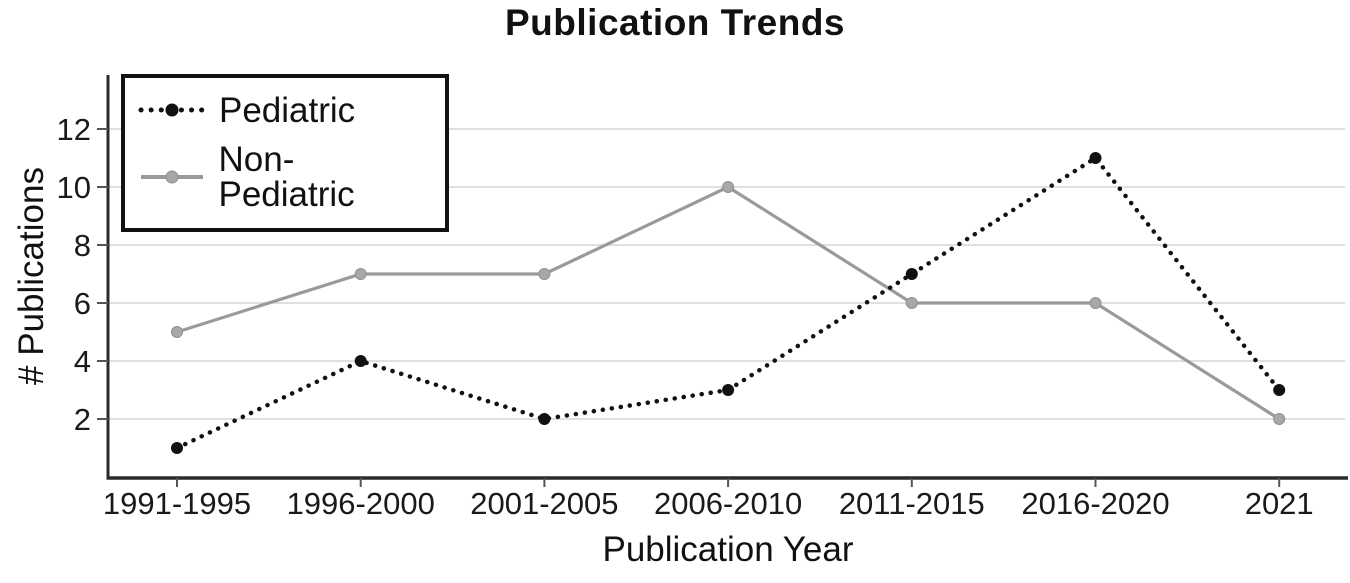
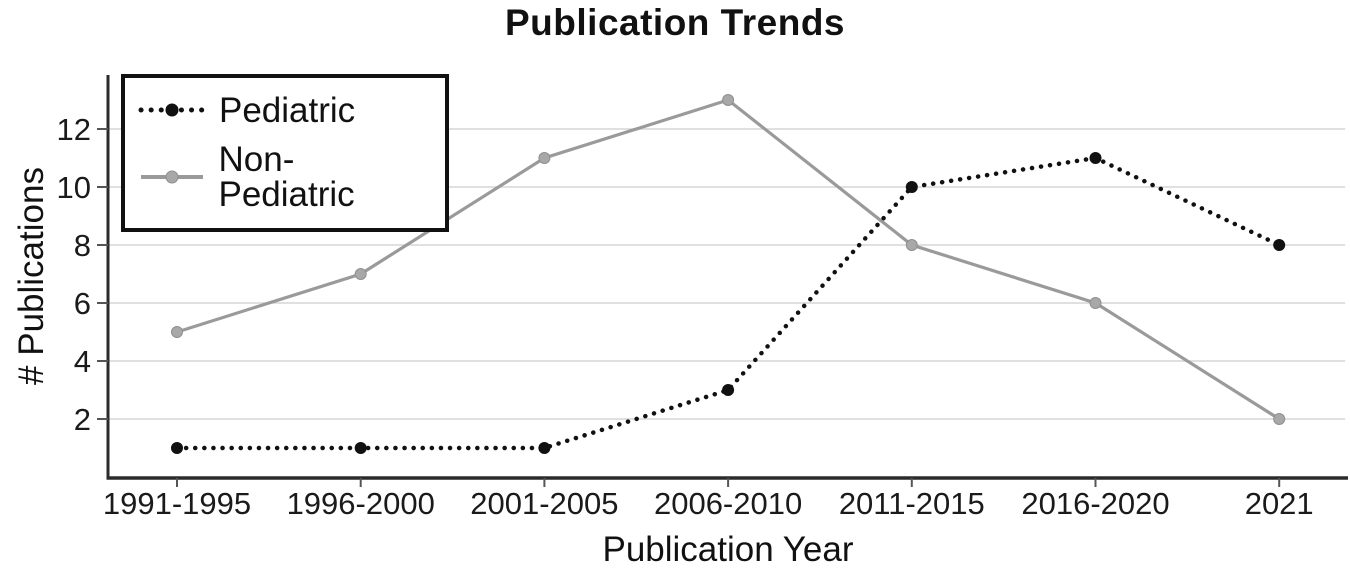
Pediatric/1996-2000: 4 -> 1
Pediatric/2001-2005: 2 -> 1
Non-Pediatric/2001-2005: 7 -> 11
Non-Pediatric/2006-2010: 10 -> 13
Pediatric/2011-2015: 7 -> 10
Non-Pediatric/2011-2015: 6 -> 8
Pediatric/2021: 3 -> 8
